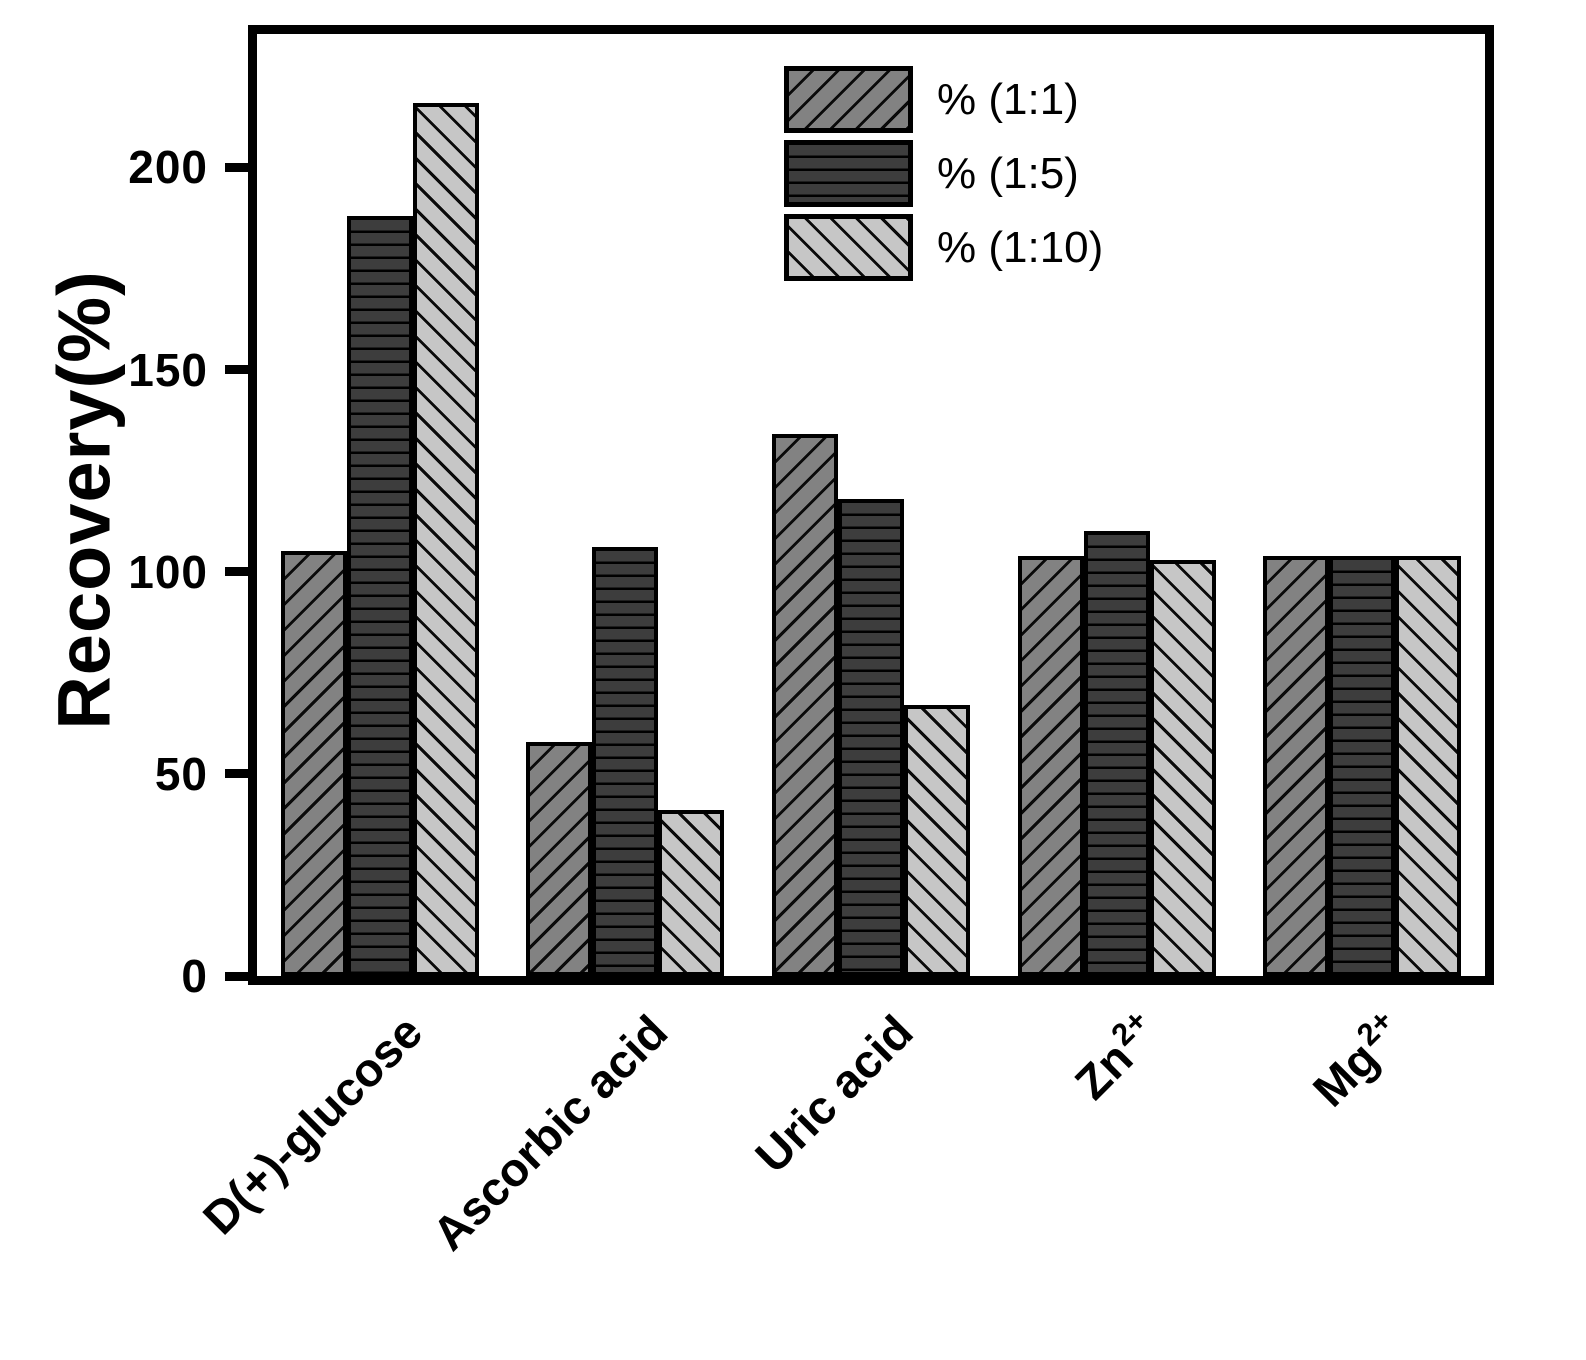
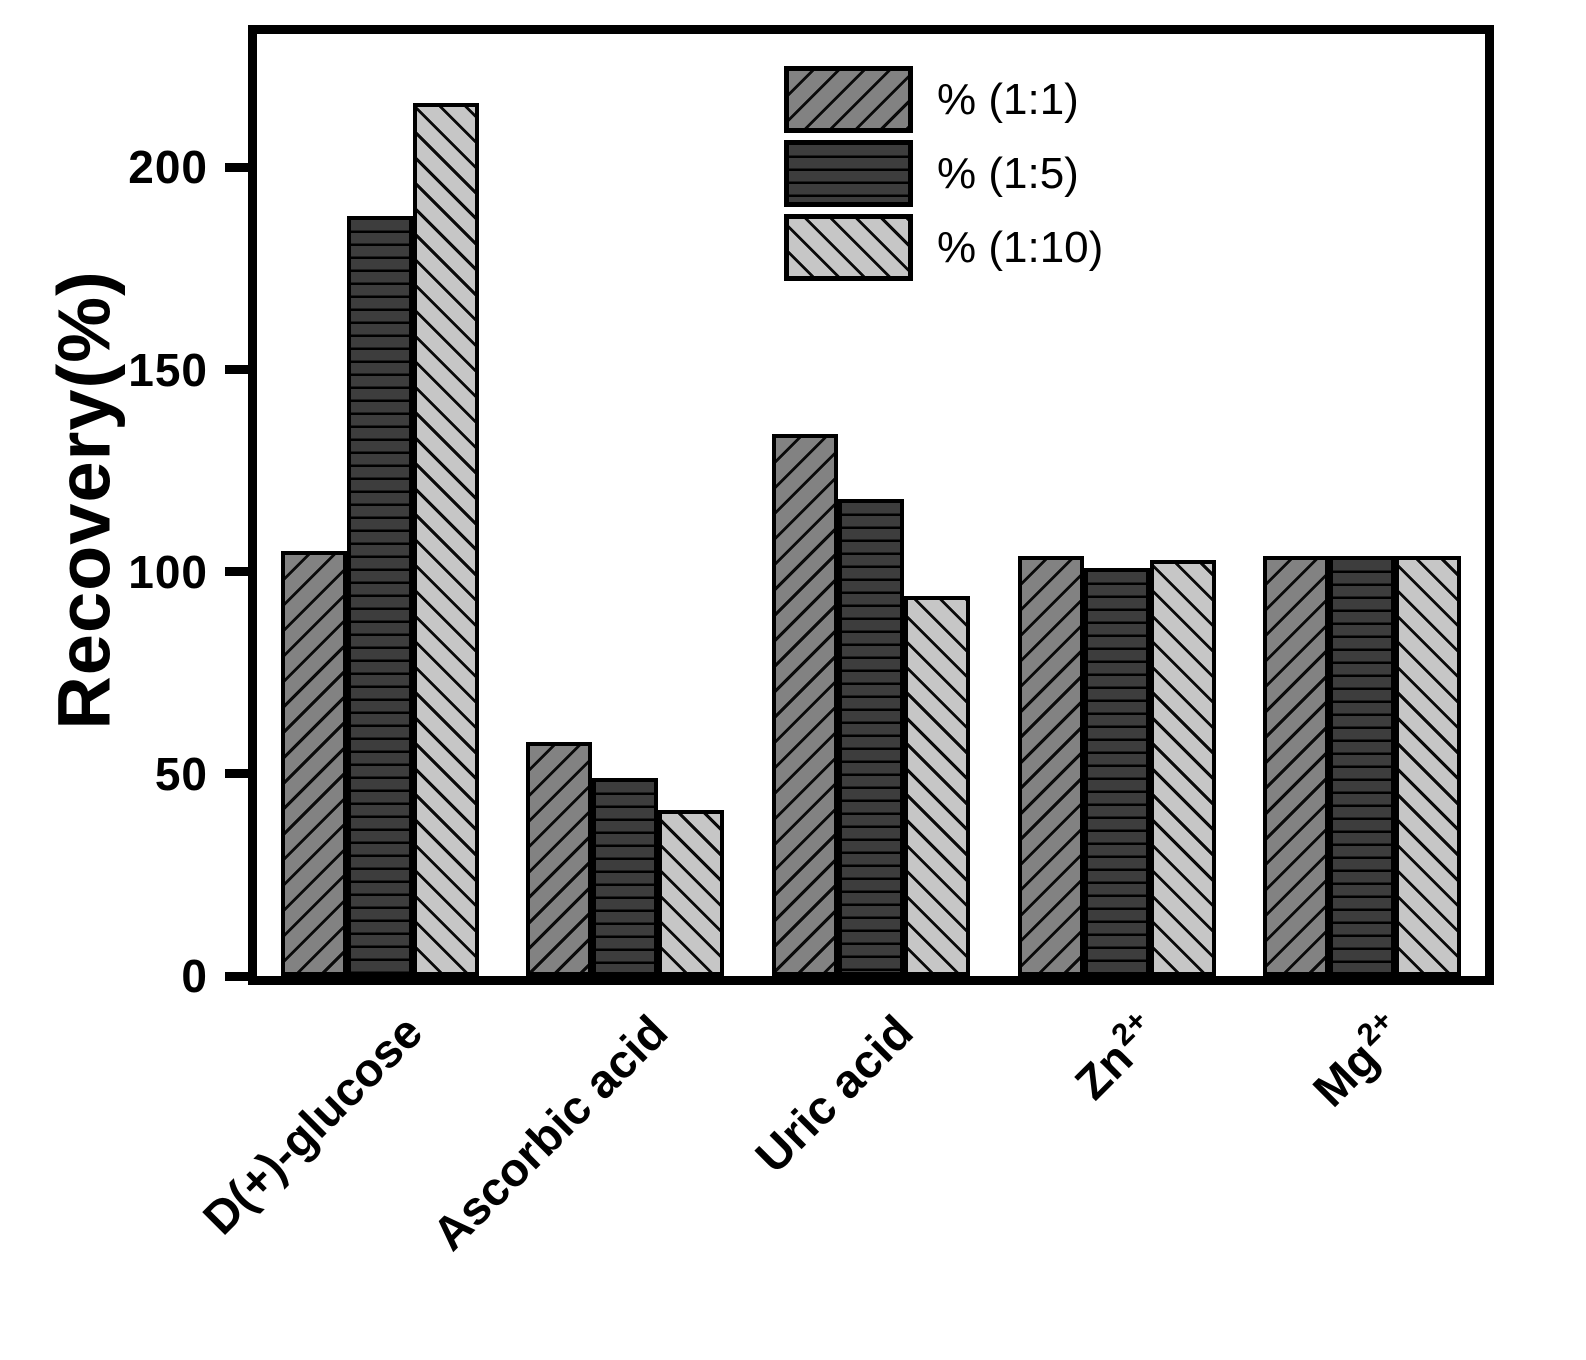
% (1:5)/Ascorbic acid: 106 -> 49
% (1:10)/Uric acid: 67 -> 94
% (1:5)/Zn2+: 110 -> 101
